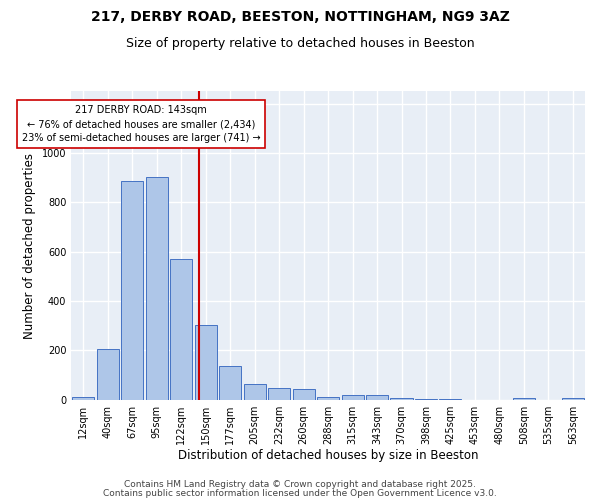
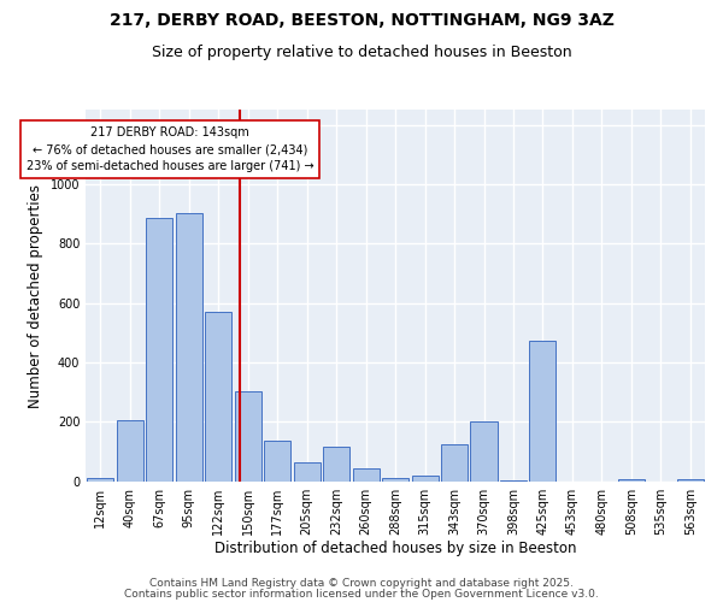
232sqm: 48 -> 115
343sqm: 18 -> 125
370sqm: 5 -> 200
425sqm: 2 -> 475
